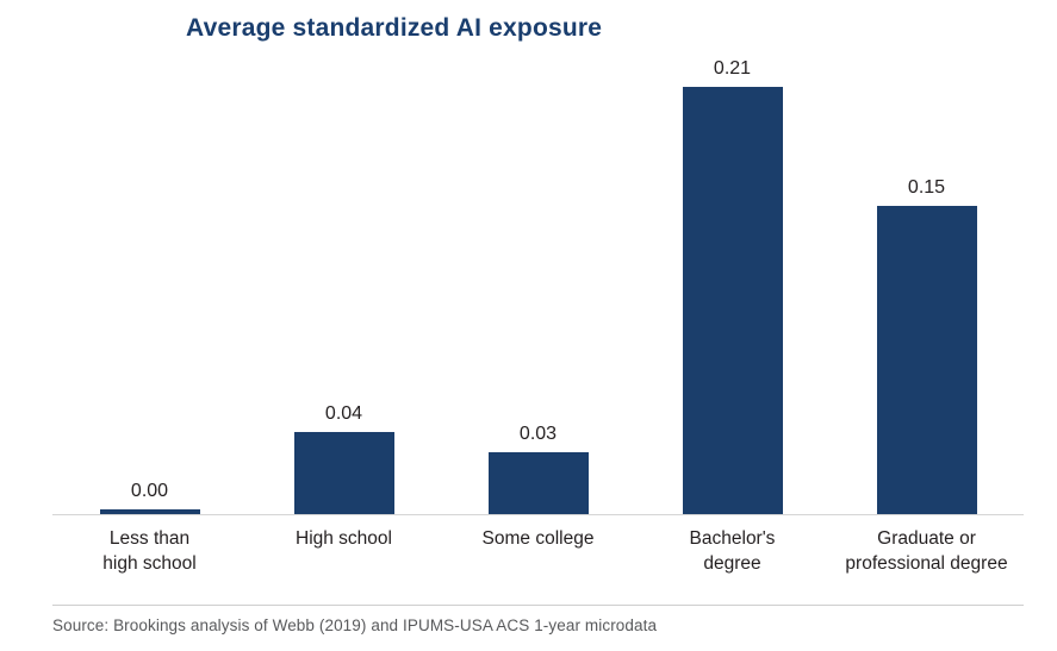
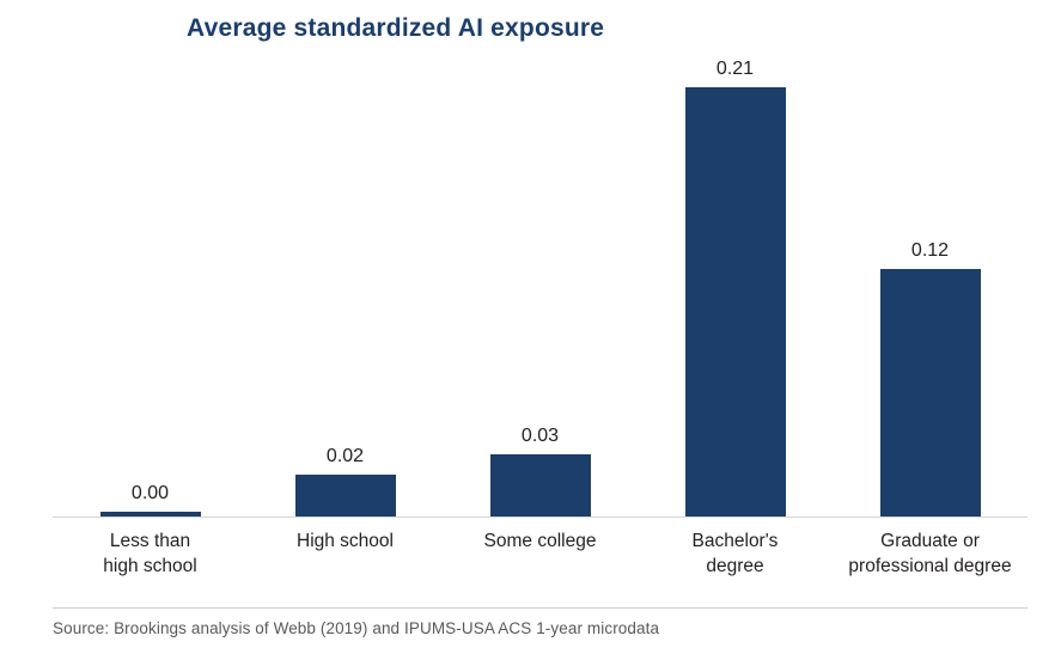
High school: 0.04 -> 0.02
Graduate or professional degree: 0.15 -> 0.12
